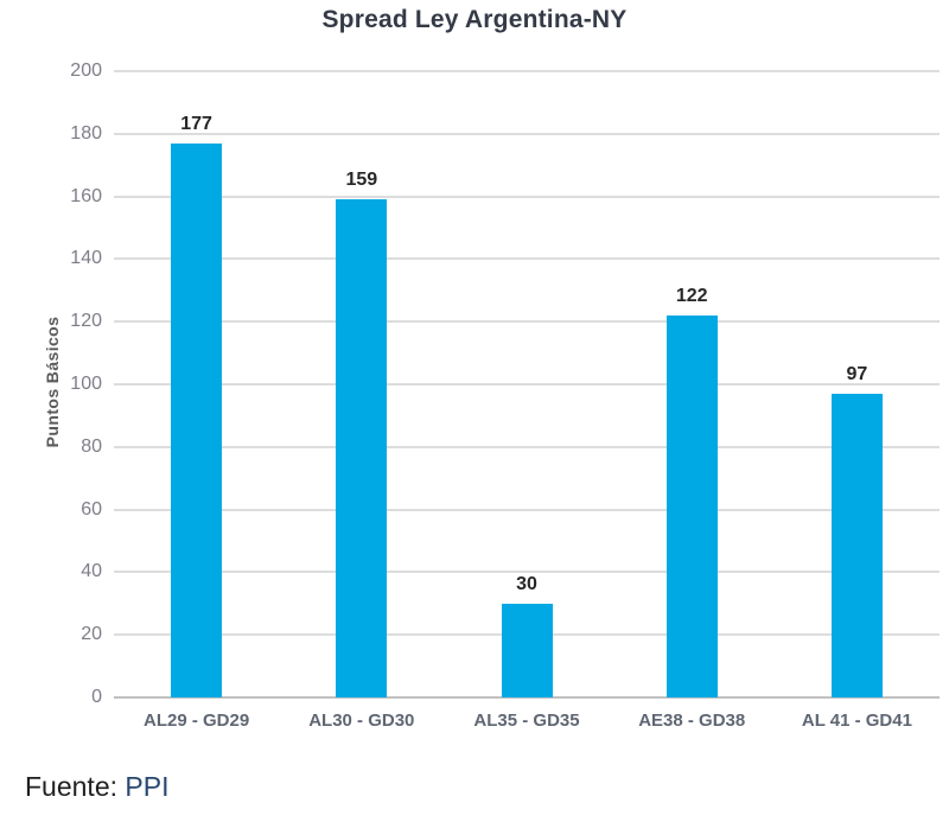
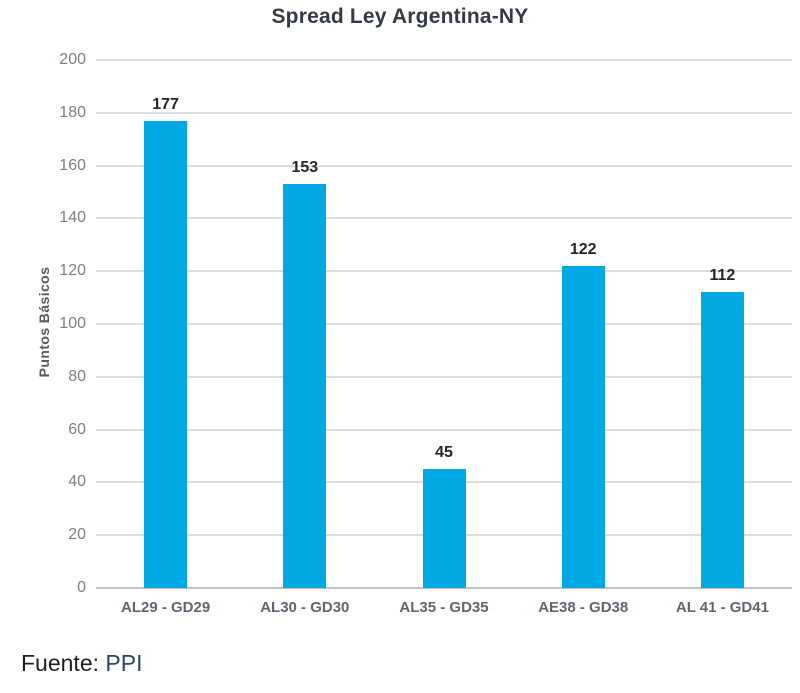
AL30 - GD30: 159 -> 153
AL35 - GD35: 30 -> 45
AL 41 - GD41: 97 -> 112
